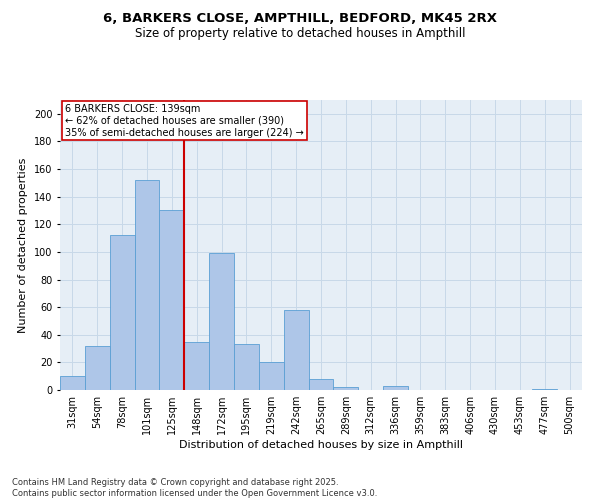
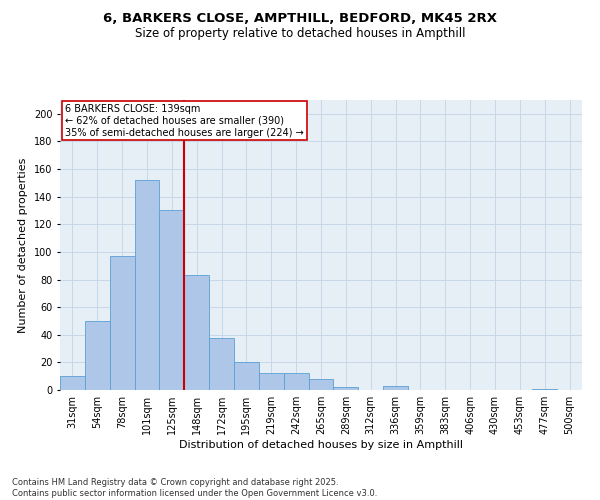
54sqm: 32 -> 50
78sqm: 112 -> 97
148sqm: 35 -> 83
172sqm: 99 -> 38
195sqm: 33 -> 20
219sqm: 20 -> 12
242sqm: 58 -> 12
